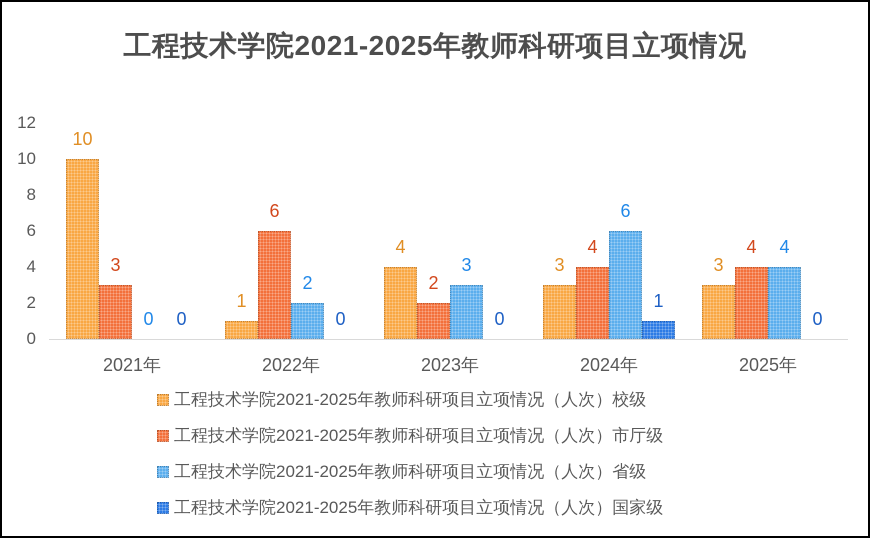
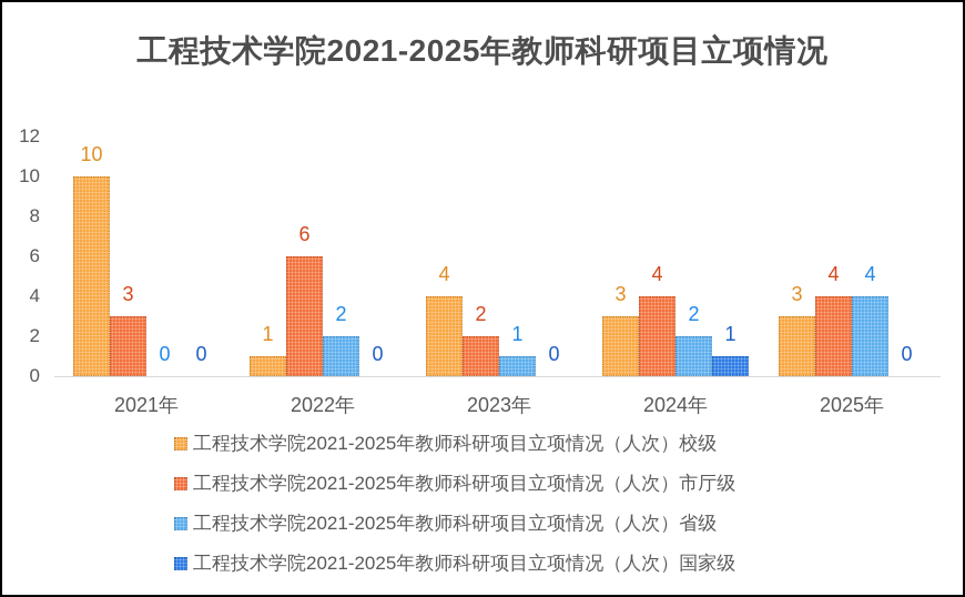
工程技术学院2021-2025年教师科研项目立项情况（人次）省级/2023年: 3 -> 1
工程技术学院2021-2025年教师科研项目立项情况（人次）省级/2024年: 6 -> 2
